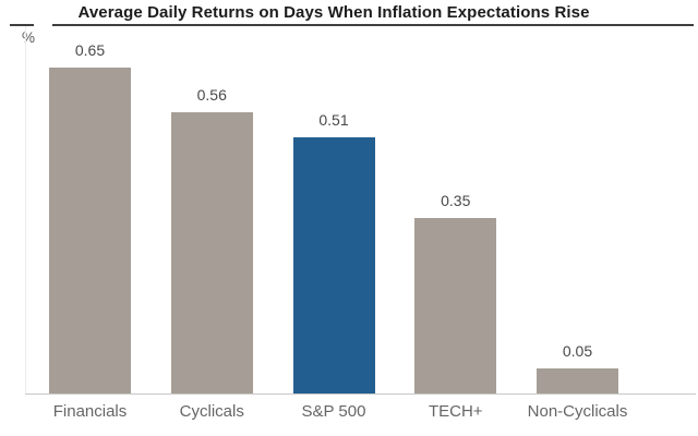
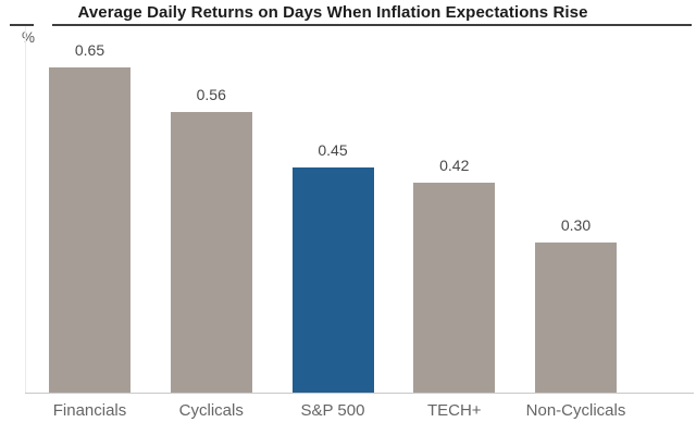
S&P 500: 0.51 -> 0.45
TECH+: 0.35 -> 0.42
Non-Cyclicals: 0.05 -> 0.30
